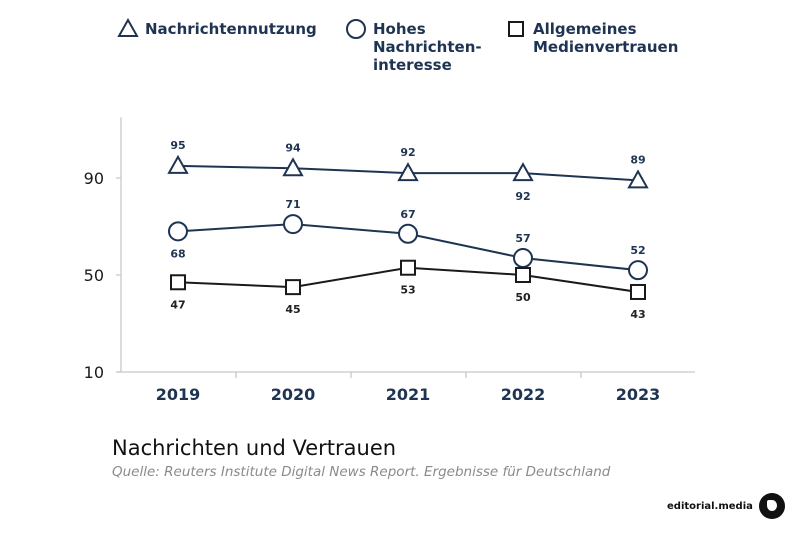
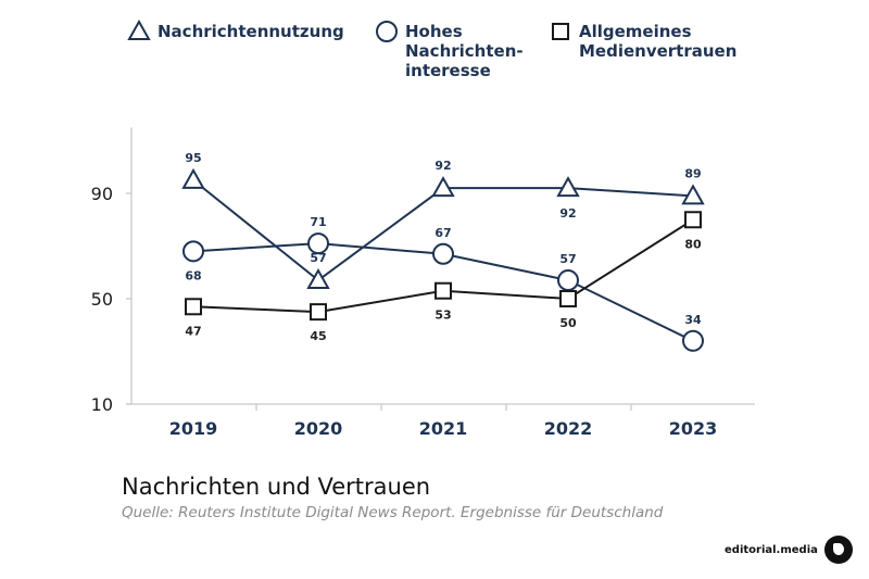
Nachrichtennutzung/2020: 94 -> 57
Hohes Nachrichten-interesse/2023: 52 -> 34
Allgemeines Medienvertrauen/2023: 43 -> 80
